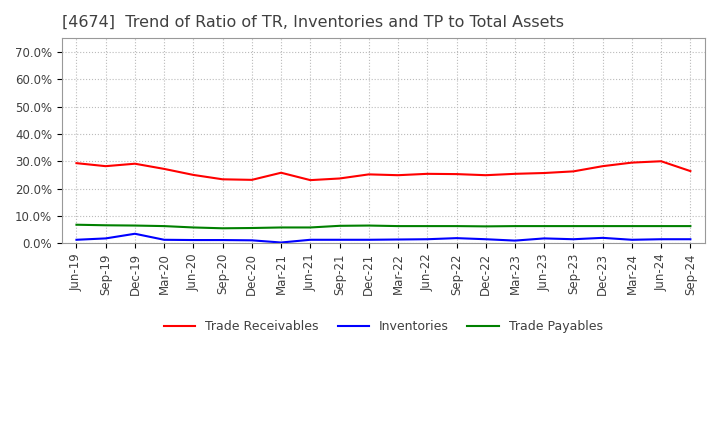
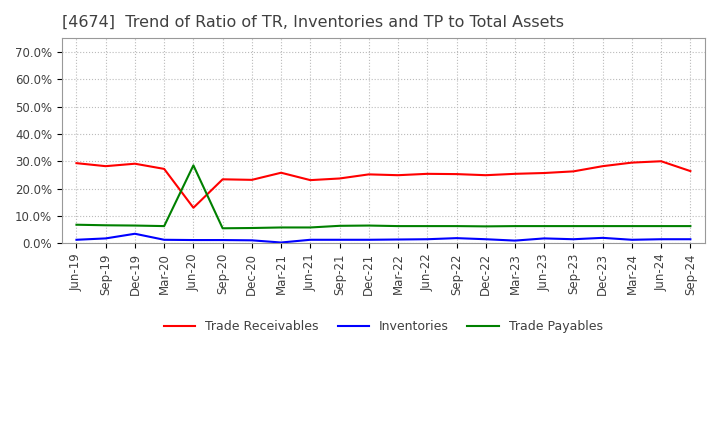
Trade Receivables/Jun-20: 25.0% -> 13.0%
Trade Payables/Jun-20: 5.8% -> 28.5%
